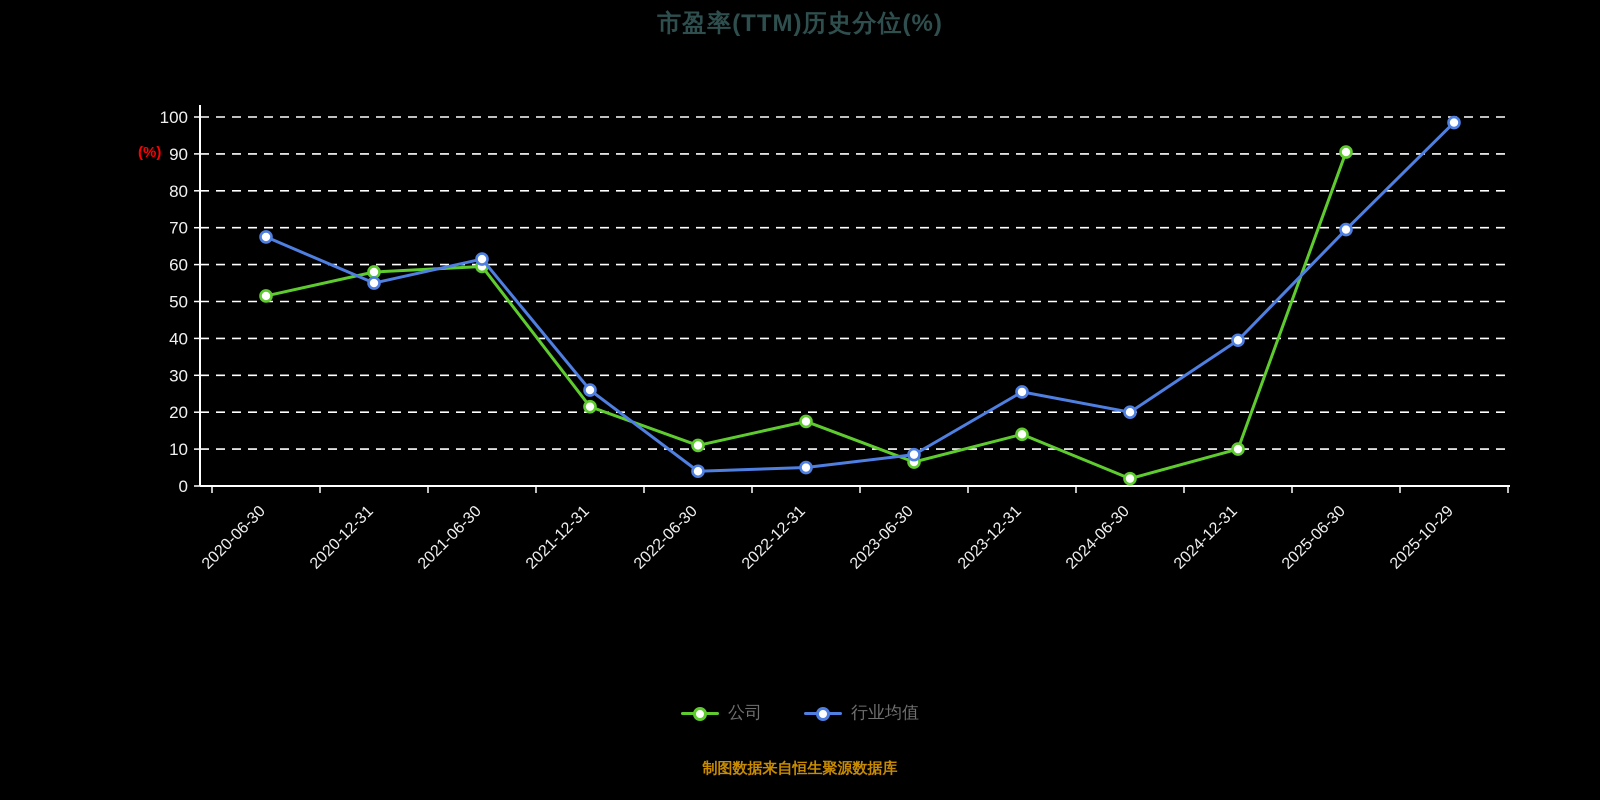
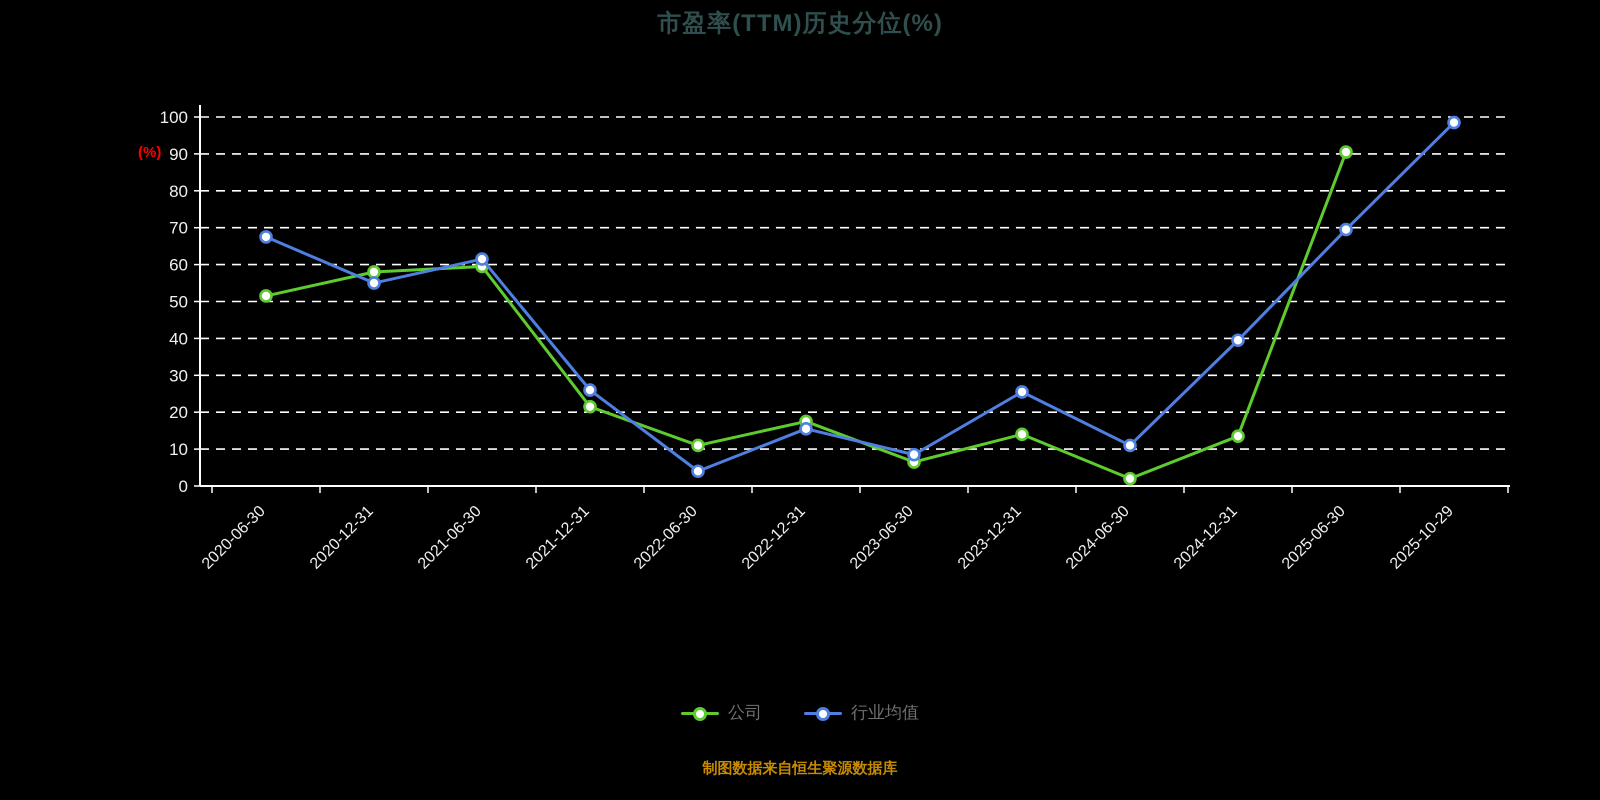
行业均值/2022-12-31: 5 -> 16
行业均值/2024-06-30: 20 -> 11
公司/2024-12-31: 10 -> 14
